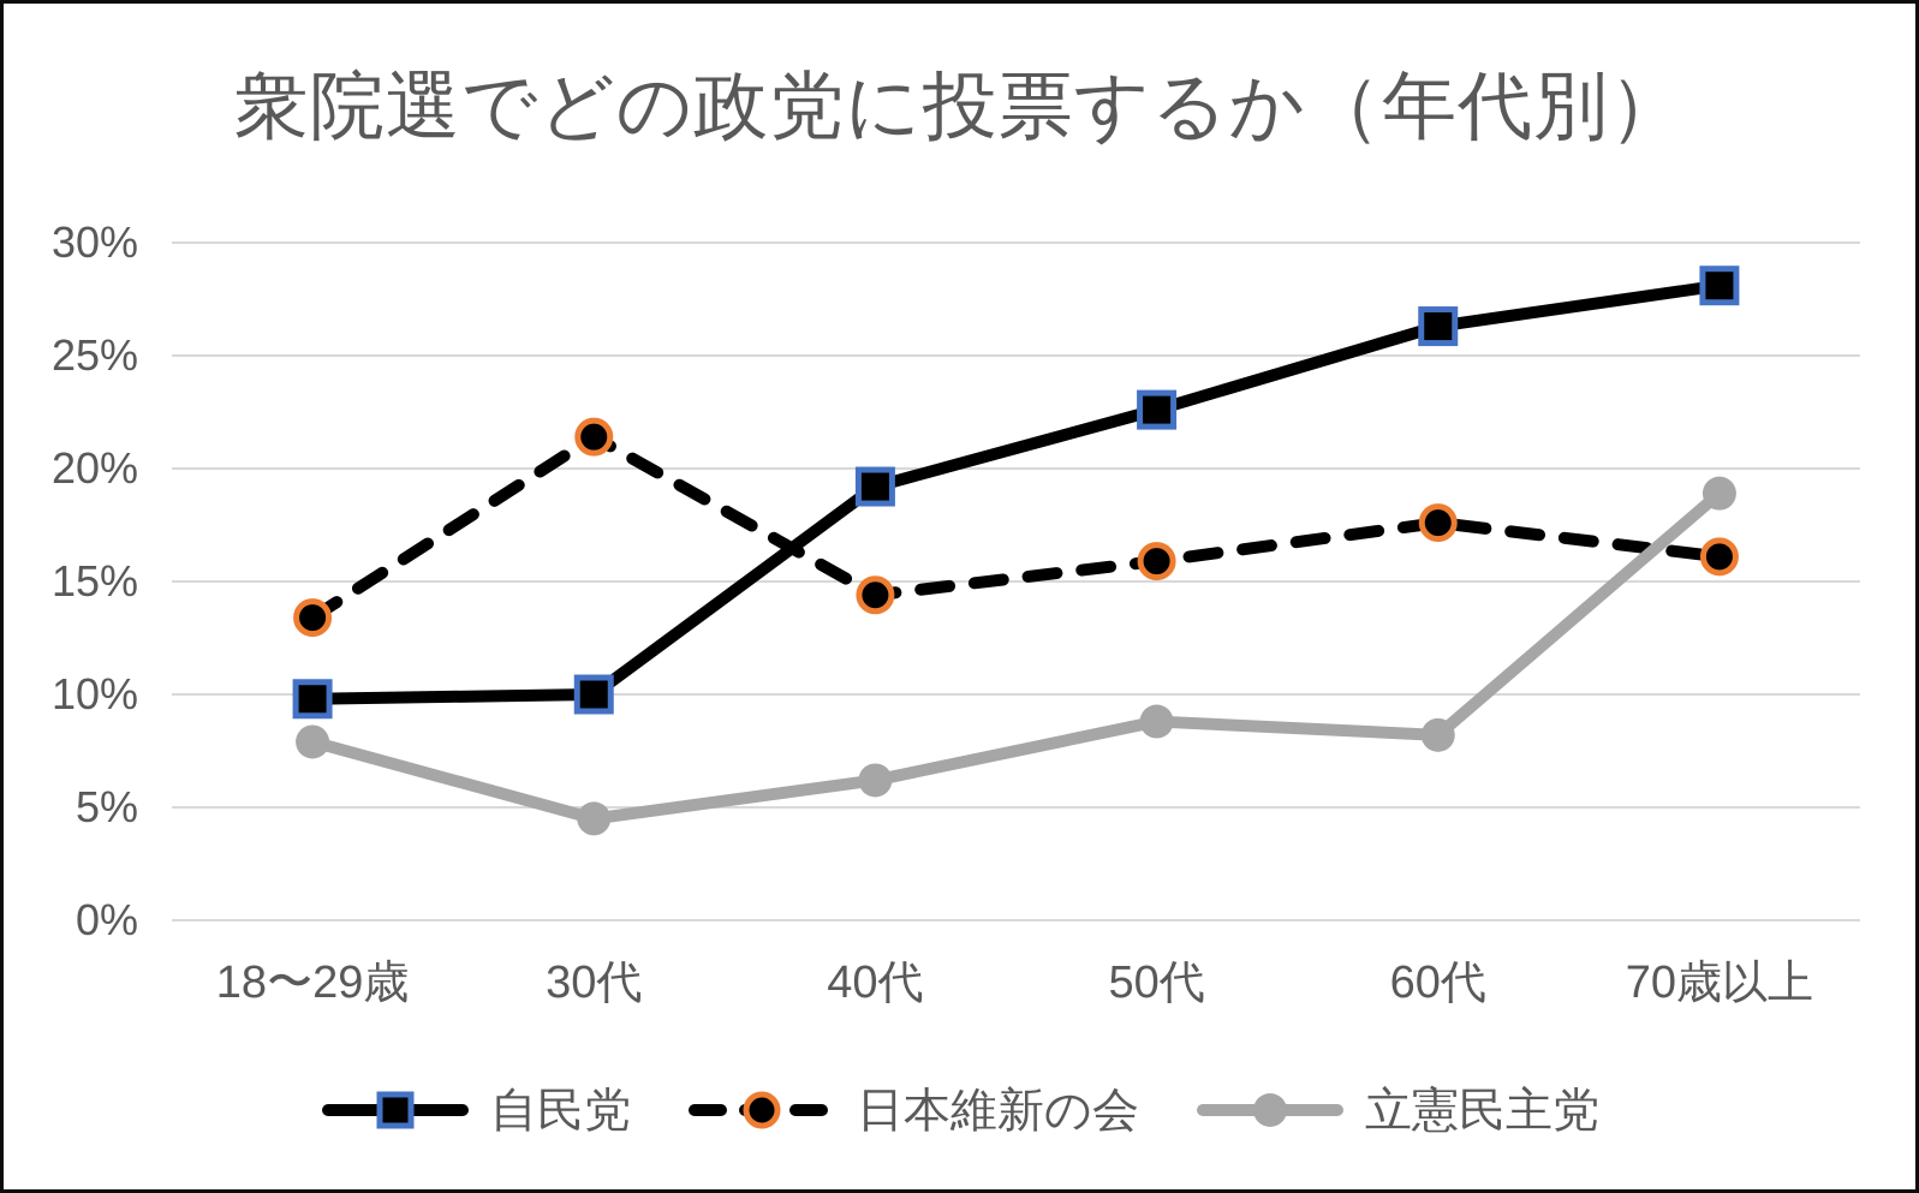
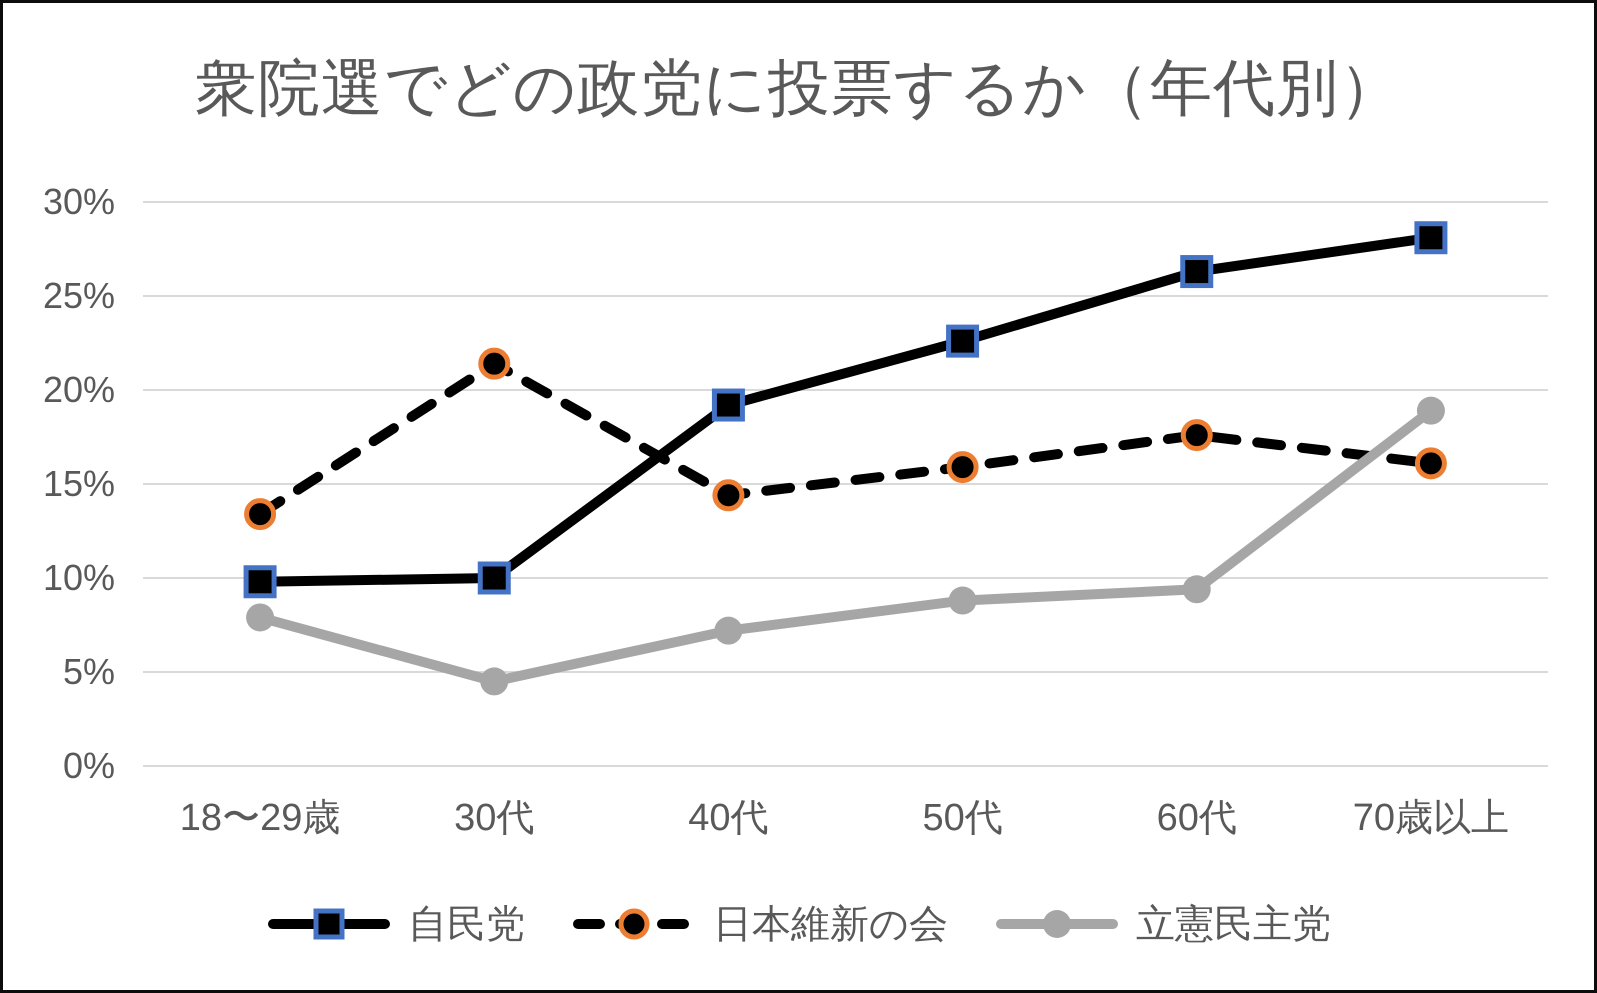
立憲民主党/40代: 6.2% -> 7.2%
立憲民主党/60代: 8.2% -> 9.4%
